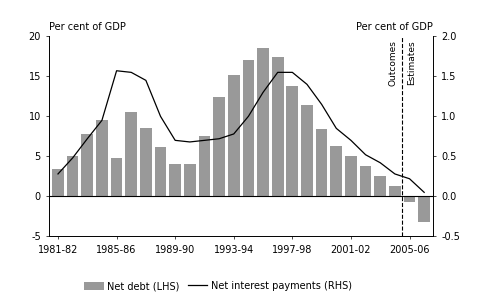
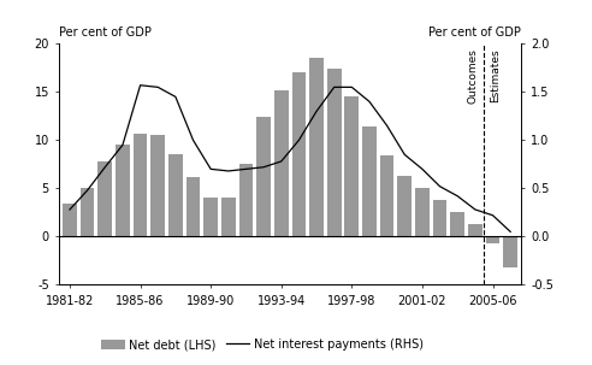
Net debt (LHS)/1985-86: 4.8 -> 10.7
Net debt (LHS)/1997-98: 13.8 -> 14.6
